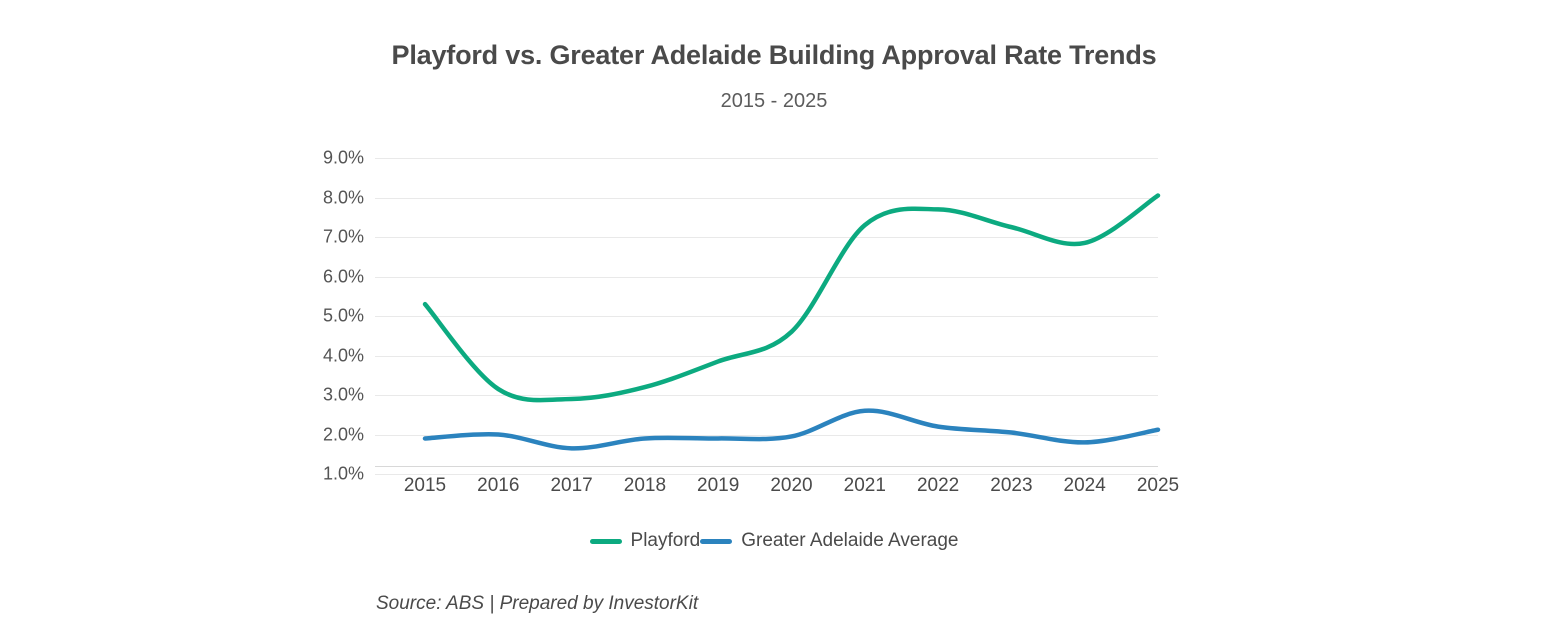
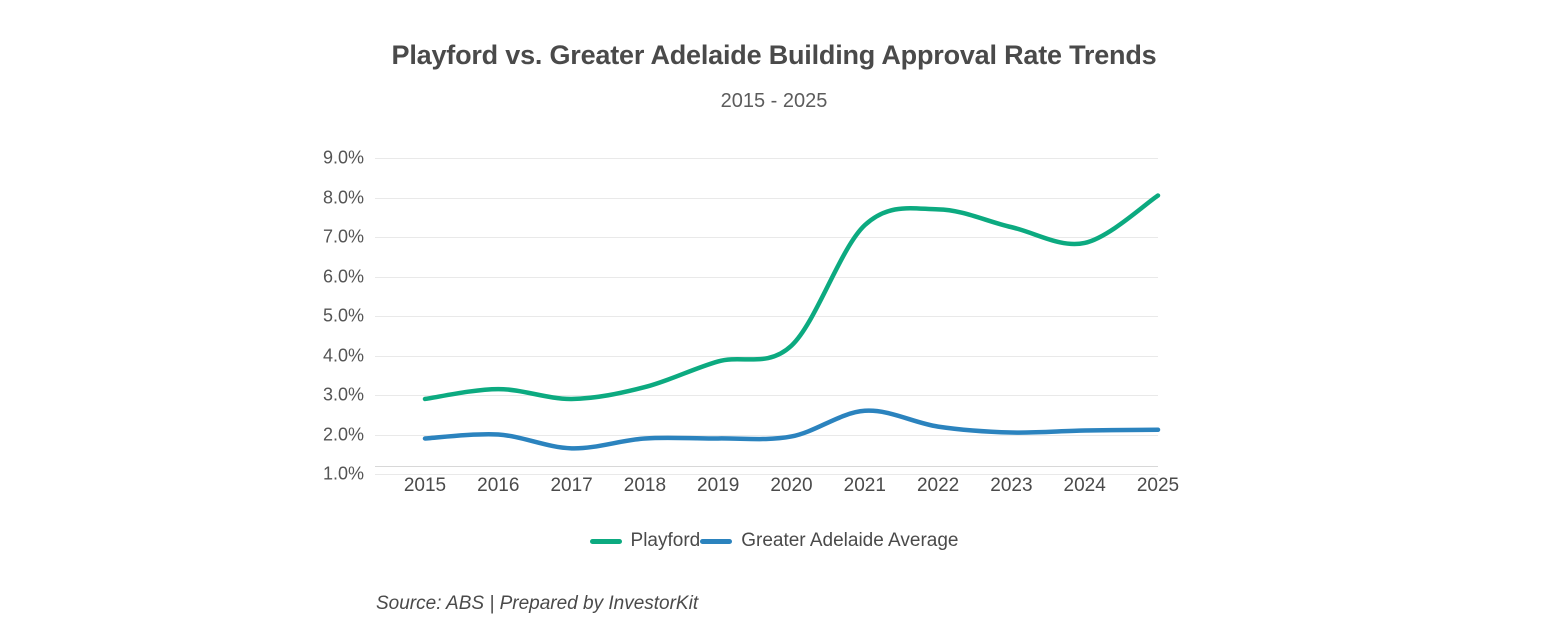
Playford/2015: 5.3% -> 2.9%
Playford/2020: 4.6% -> 4.2%
Greater Adelaide Average/2024: 1.8% -> 2.1%
